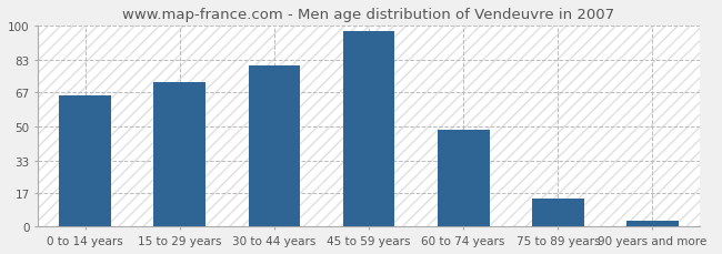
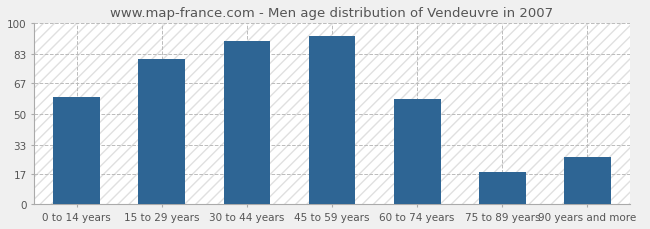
0 to 14 years: 65 -> 59
15 to 29 years: 72 -> 80
30 to 44 years: 80 -> 90
45 to 59 years: 97 -> 93
60 to 74 years: 48 -> 58
75 to 89 years: 14 -> 18
90 years and more: 3 -> 26
